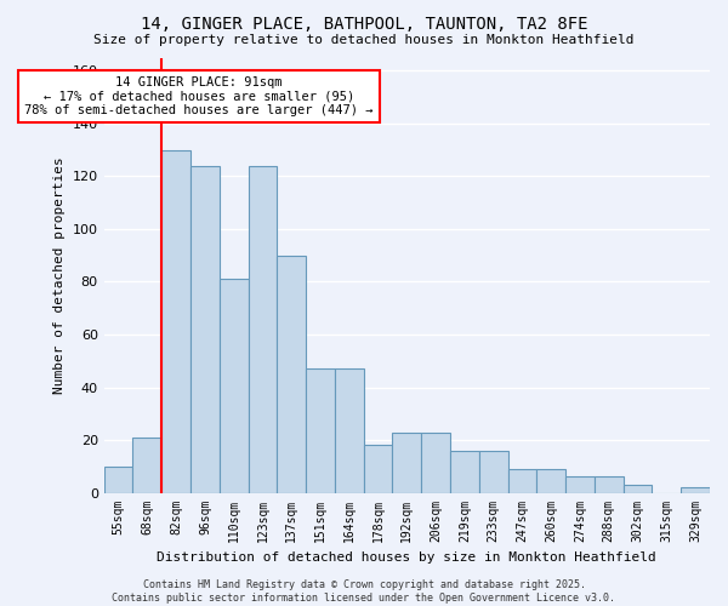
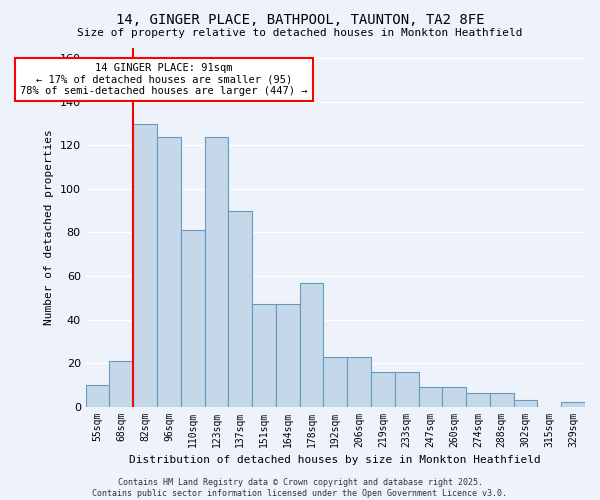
178sqm: 18 -> 57
